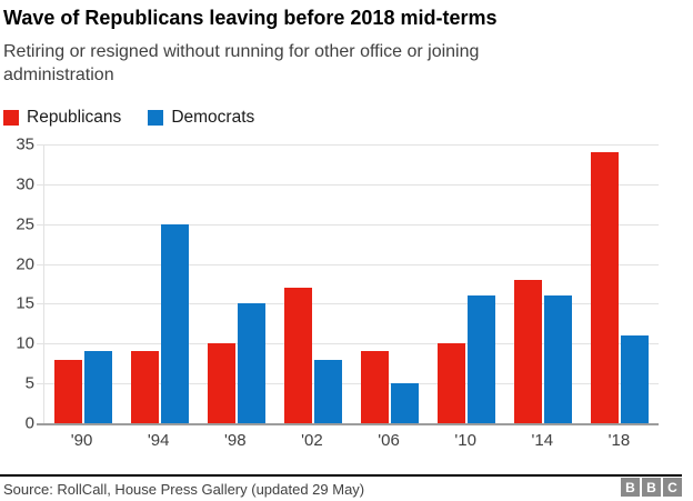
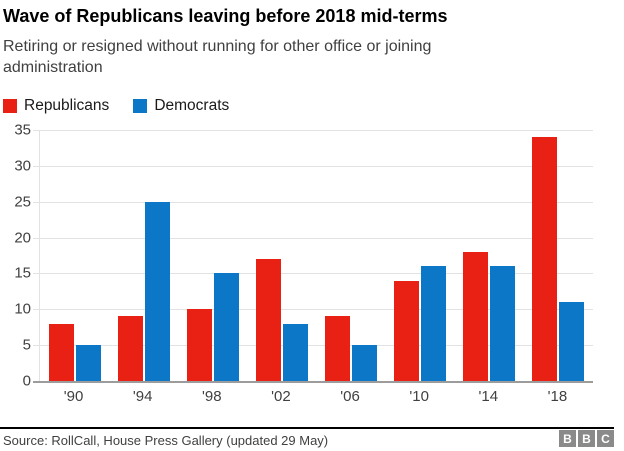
Democrats/'90: 9 -> 5
Republicans/'10: 10 -> 14
